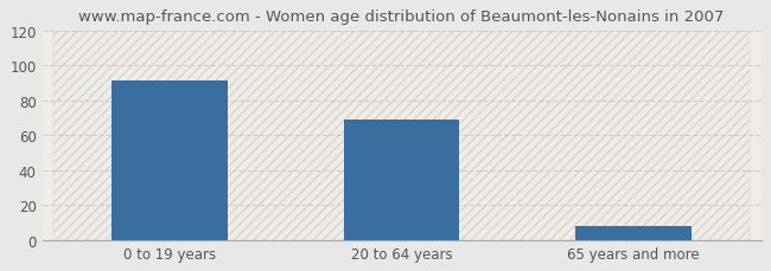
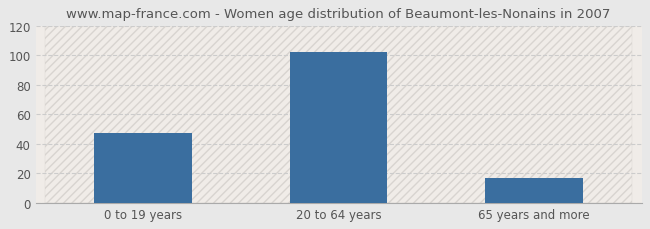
0 to 19 years: 91 -> 47
20 to 64 years: 69 -> 102
65 years and more: 8 -> 17
